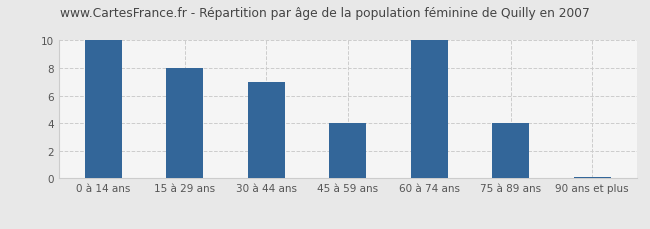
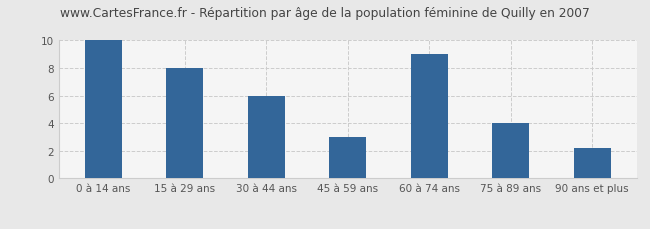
30 à 44 ans: 7.0 -> 6.0
45 à 59 ans: 4.0 -> 3.0
60 à 74 ans: 10.0 -> 9.0
90 ans et plus: 0.1 -> 2.2
